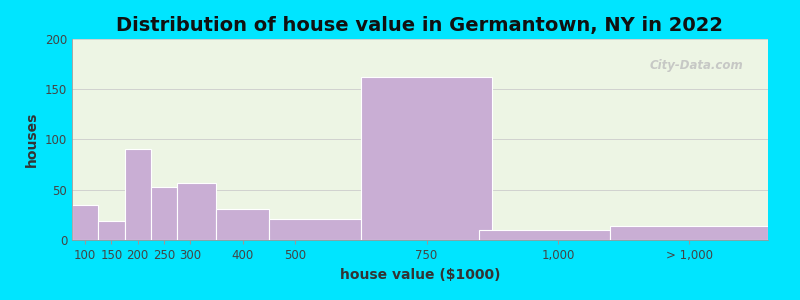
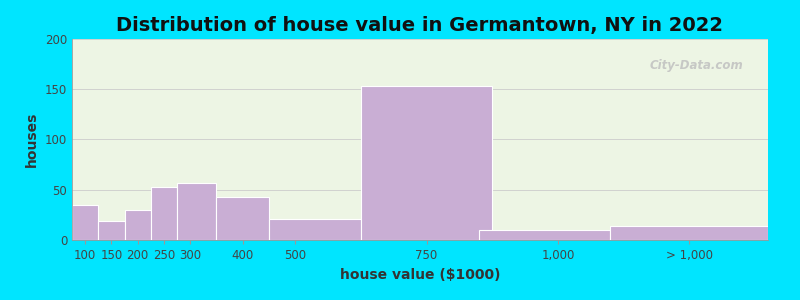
200: 91 -> 30
400: 31 -> 43
750: 162 -> 153
